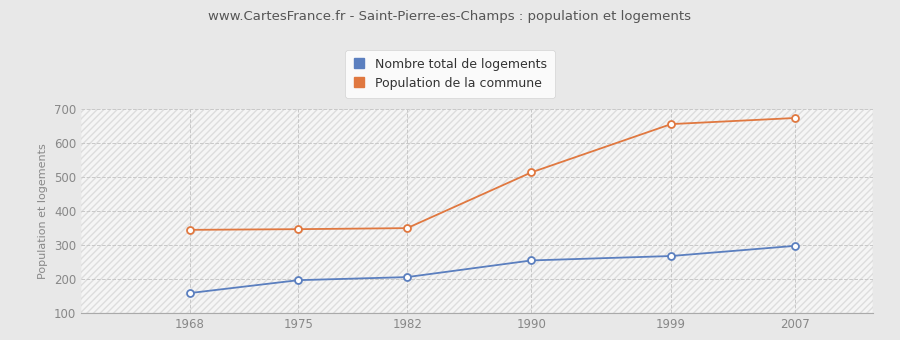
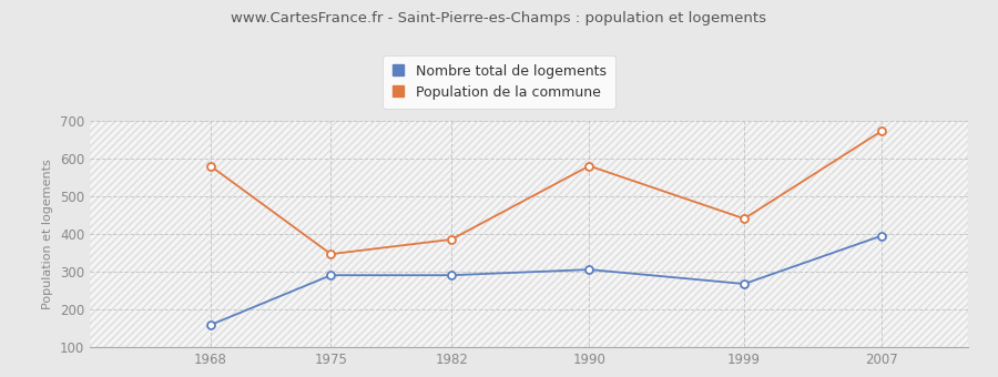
Population de la commune/1968: 344 -> 580
Nombre total de logements/1975: 196 -> 290
Nombre total de logements/1982: 205 -> 290
Population de la commune/1982: 349 -> 385
Nombre total de logements/1990: 254 -> 305
Population de la commune/1990: 513 -> 580
Population de la commune/1999: 655 -> 440
Nombre total de logements/2007: 297 -> 395
